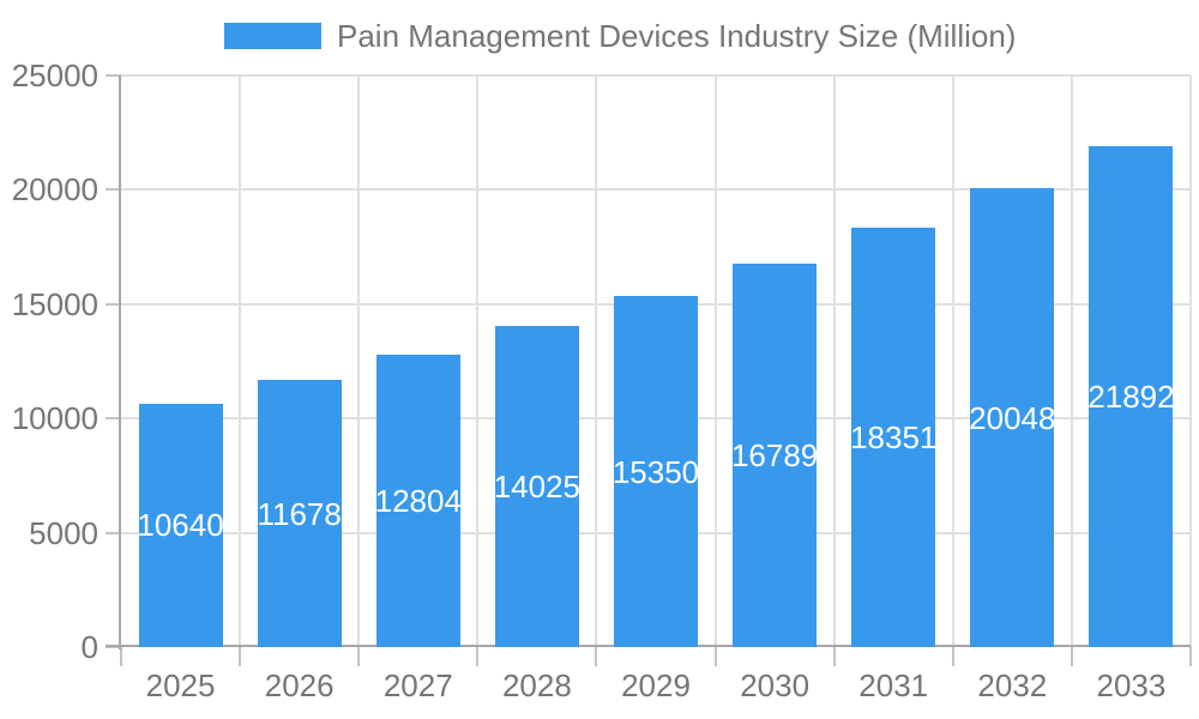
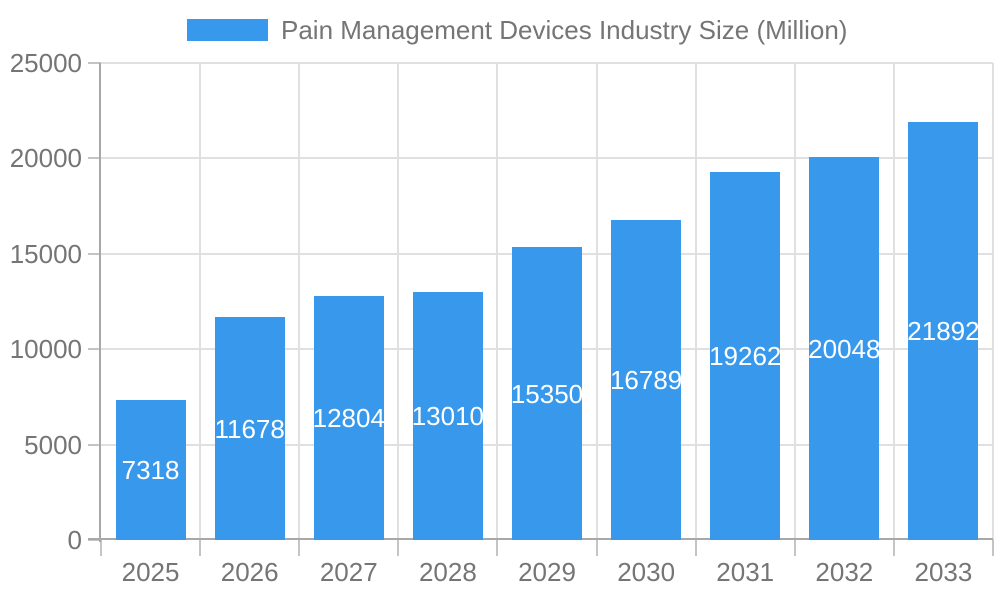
2025: 10640 -> 7318
2028: 14025 -> 13010
2031: 18351 -> 19262
